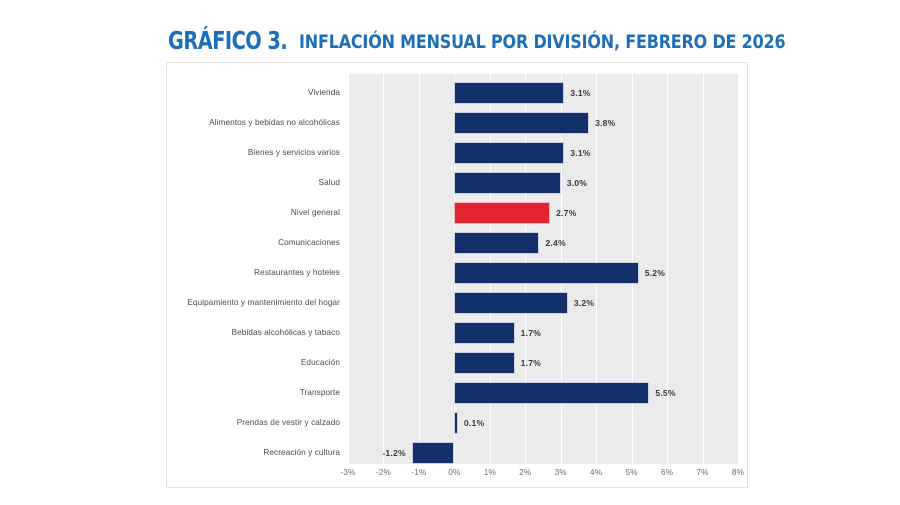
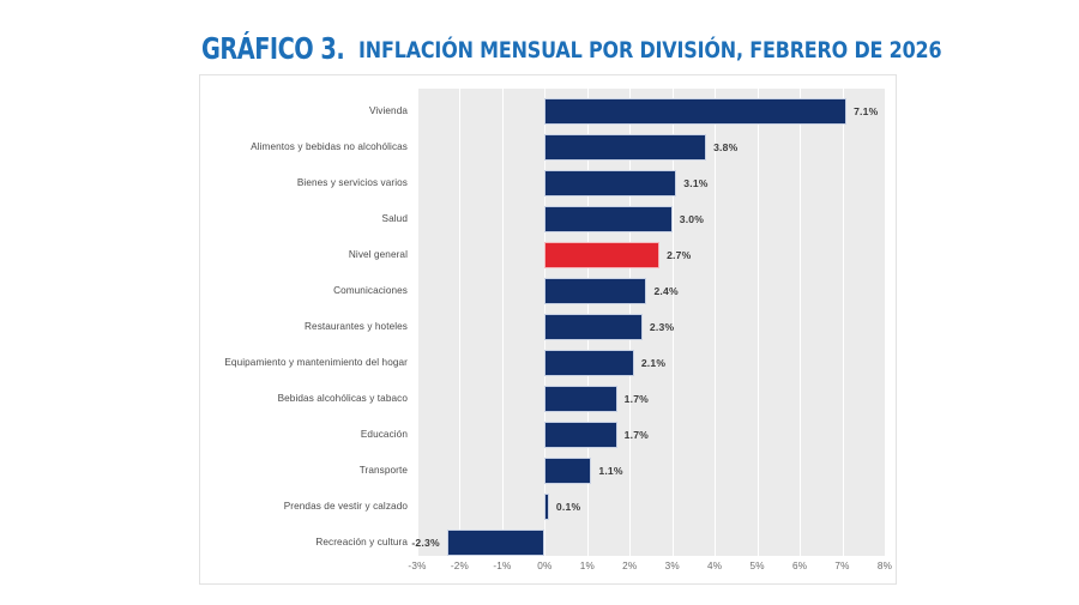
Vivienda: 3.1% -> 7.1%
Restaurantes y hoteles: 5.2% -> 2.3%
Equipamiento y mantenimiento del hogar: 3.2% -> 2.1%
Transporte: 5.5% -> 1.1%
Recreación y cultura: -1.2% -> -2.3%
